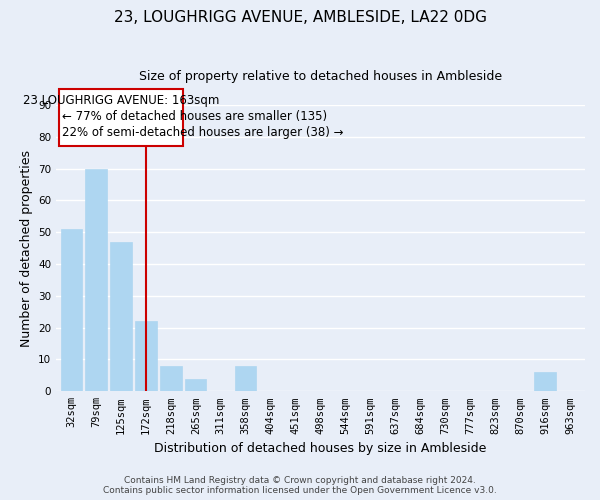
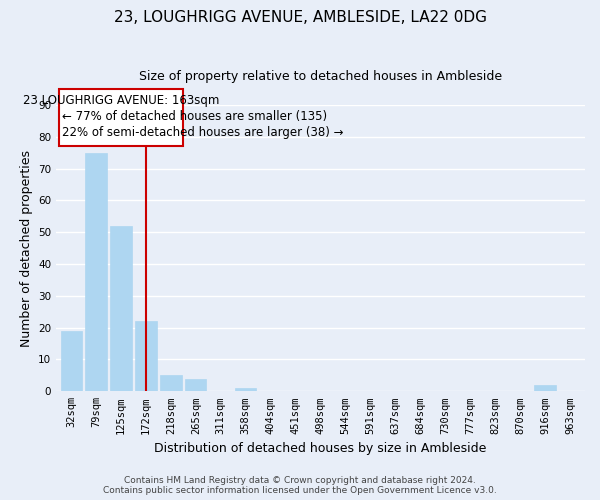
32sqm: 51 -> 19
79sqm: 70 -> 75
125sqm: 47 -> 52
218sqm: 8 -> 5
358sqm: 8 -> 1
916sqm: 6 -> 2
